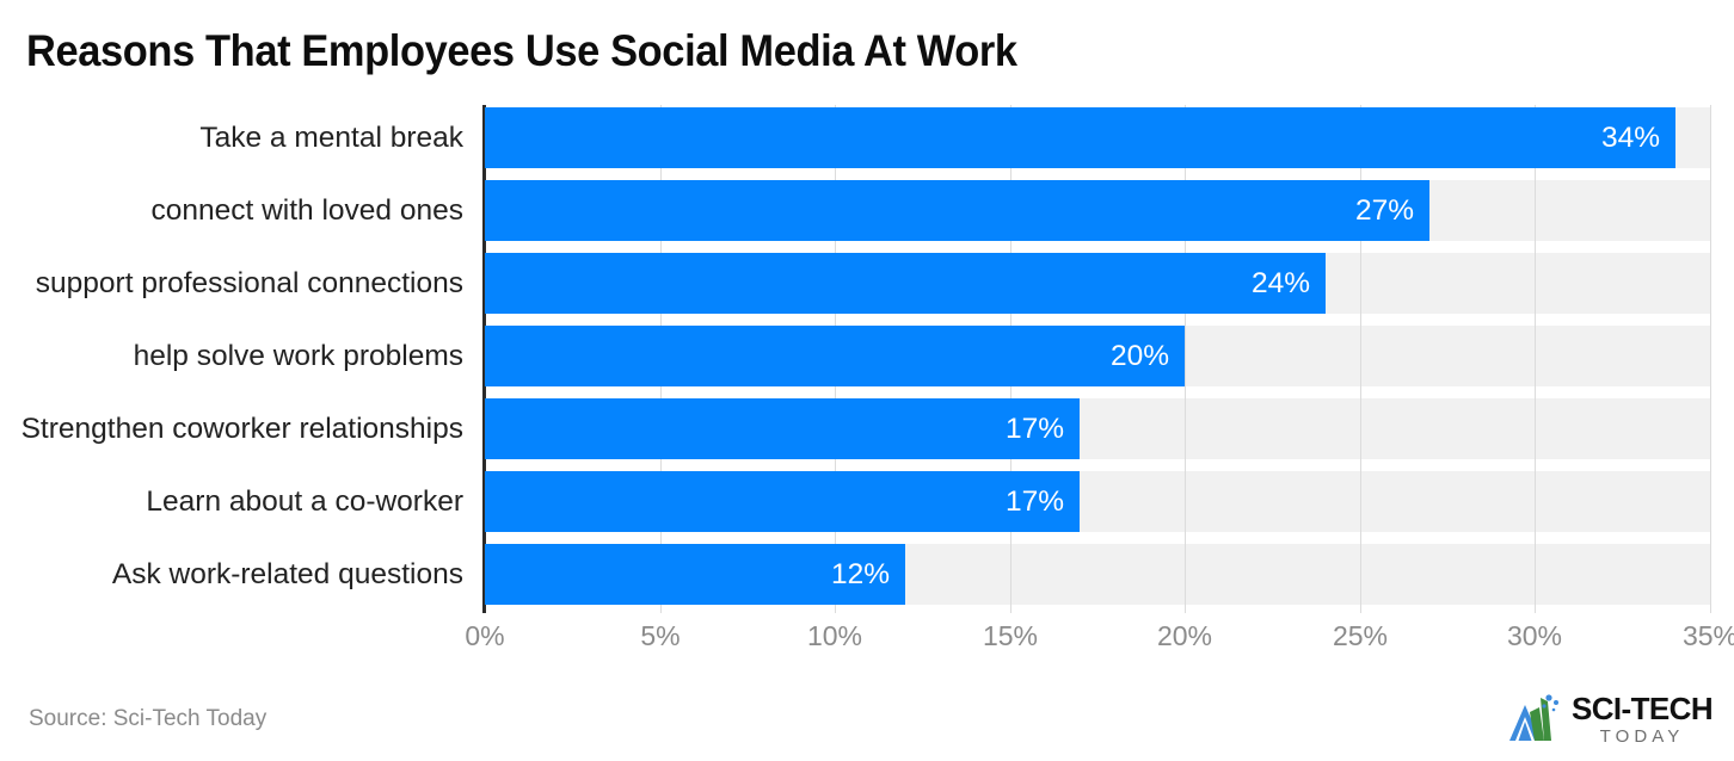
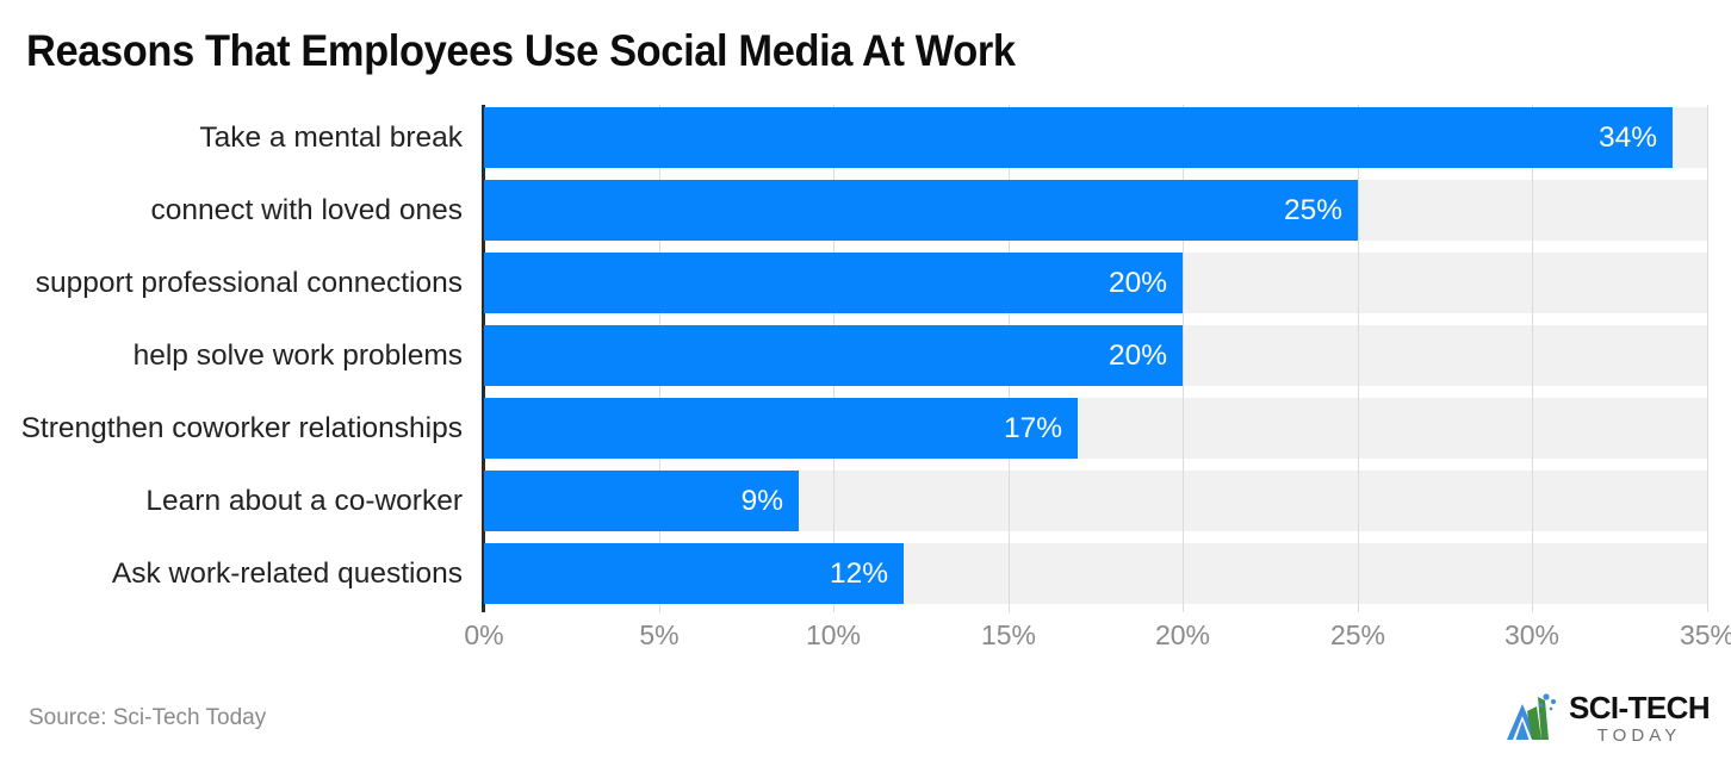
connect with loved ones: 27% -> 25%
support professional connections: 24% -> 20%
Learn about a co-worker: 17% -> 9%
